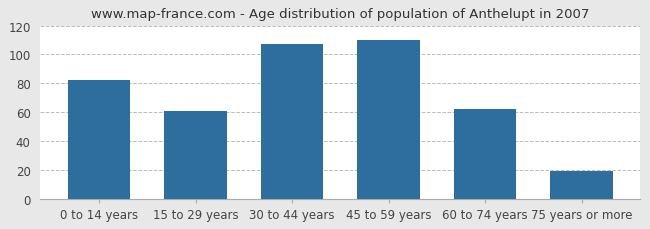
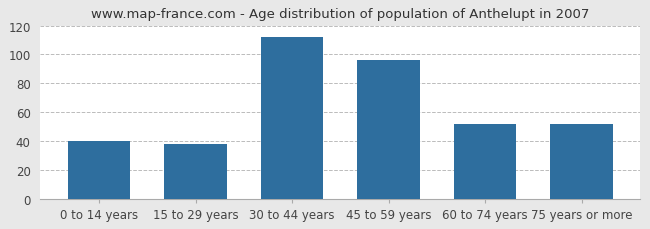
0 to 14 years: 82 -> 40
15 to 29 years: 61 -> 38
30 to 44 years: 107 -> 112
45 to 59 years: 110 -> 96
60 to 74 years: 62 -> 52
75 years or more: 19 -> 52
